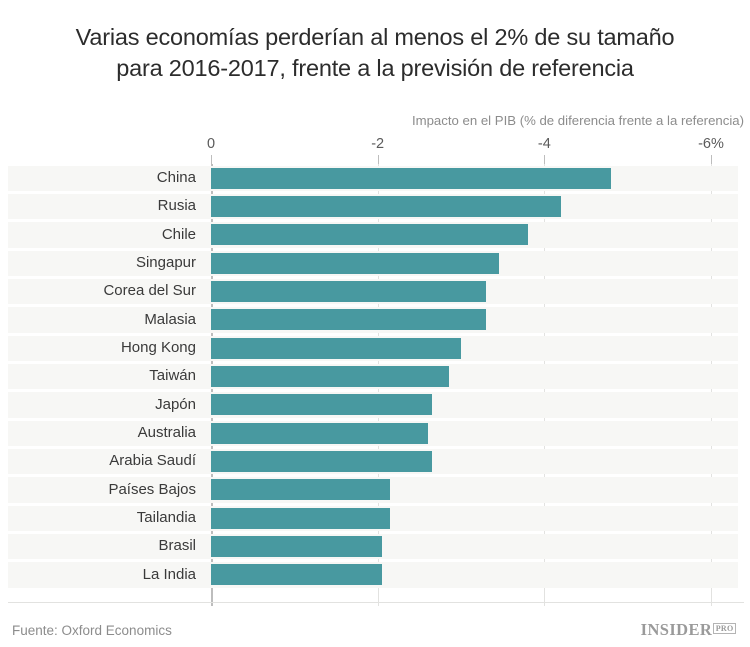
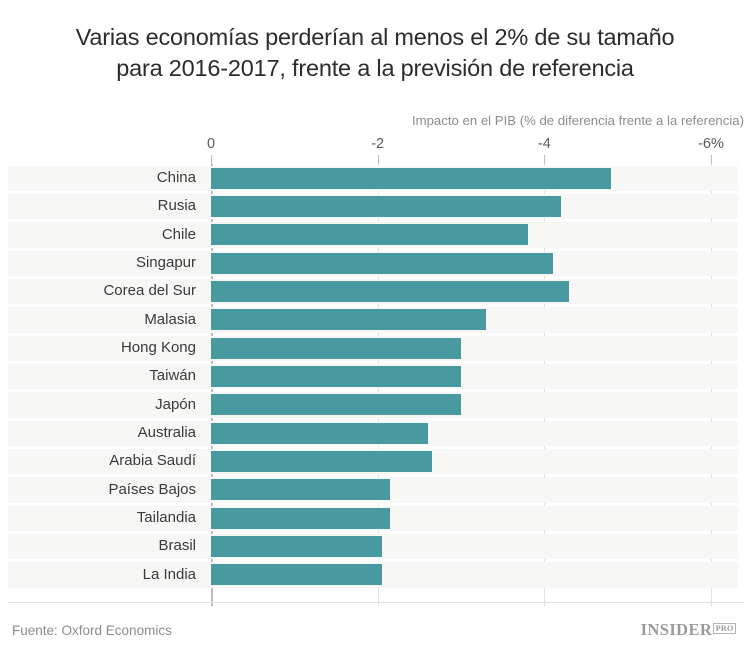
Singapur: -3.5 -> -4.1
Corea del Sur: -3.3 -> -4.3
Taiwán: -2.9 -> -3.0
Japón: -2.6 -> -3.0
